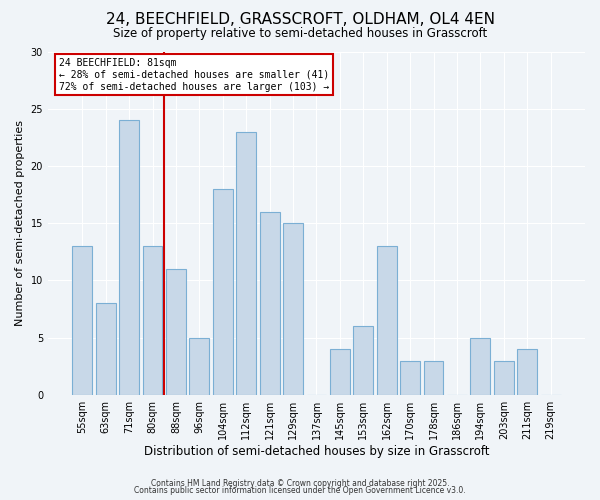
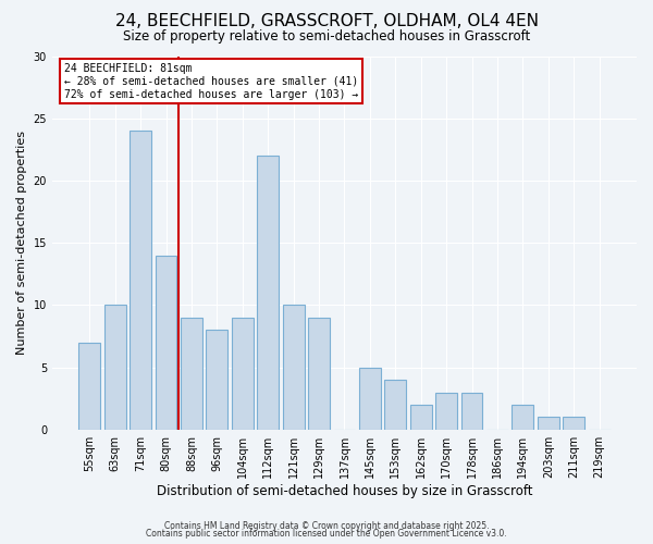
55sqm: 13 -> 7
63sqm: 8 -> 10
80sqm: 13 -> 14
88sqm: 11 -> 9
96sqm: 5 -> 8
104sqm: 18 -> 9
112sqm: 23 -> 22
121sqm: 16 -> 10
129sqm: 15 -> 9
145sqm: 4 -> 5
153sqm: 6 -> 4
162sqm: 13 -> 2
194sqm: 5 -> 2
203sqm: 3 -> 1
211sqm: 4 -> 1
